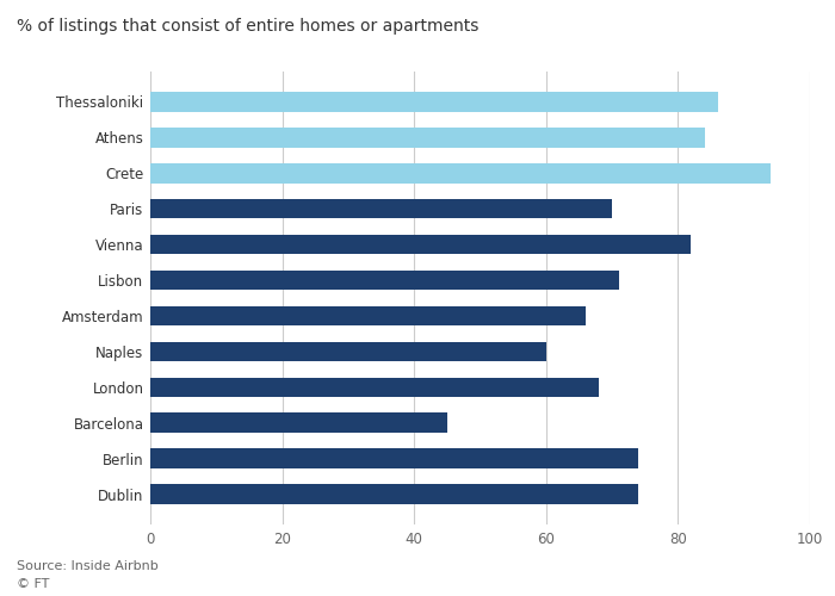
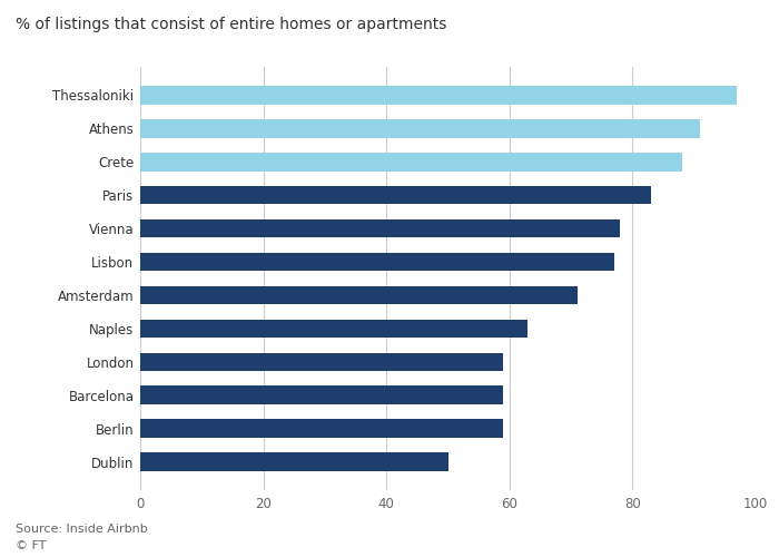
Thessaloniki: 86 -> 97
Athens: 84 -> 91
Crete: 94 -> 88
Paris: 70 -> 83
Vienna: 82 -> 78
Lisbon: 71 -> 77
Amsterdam: 66 -> 71
Naples: 60 -> 63
London: 68 -> 59
Barcelona: 45 -> 59
Berlin: 74 -> 59
Dublin: 74 -> 50
